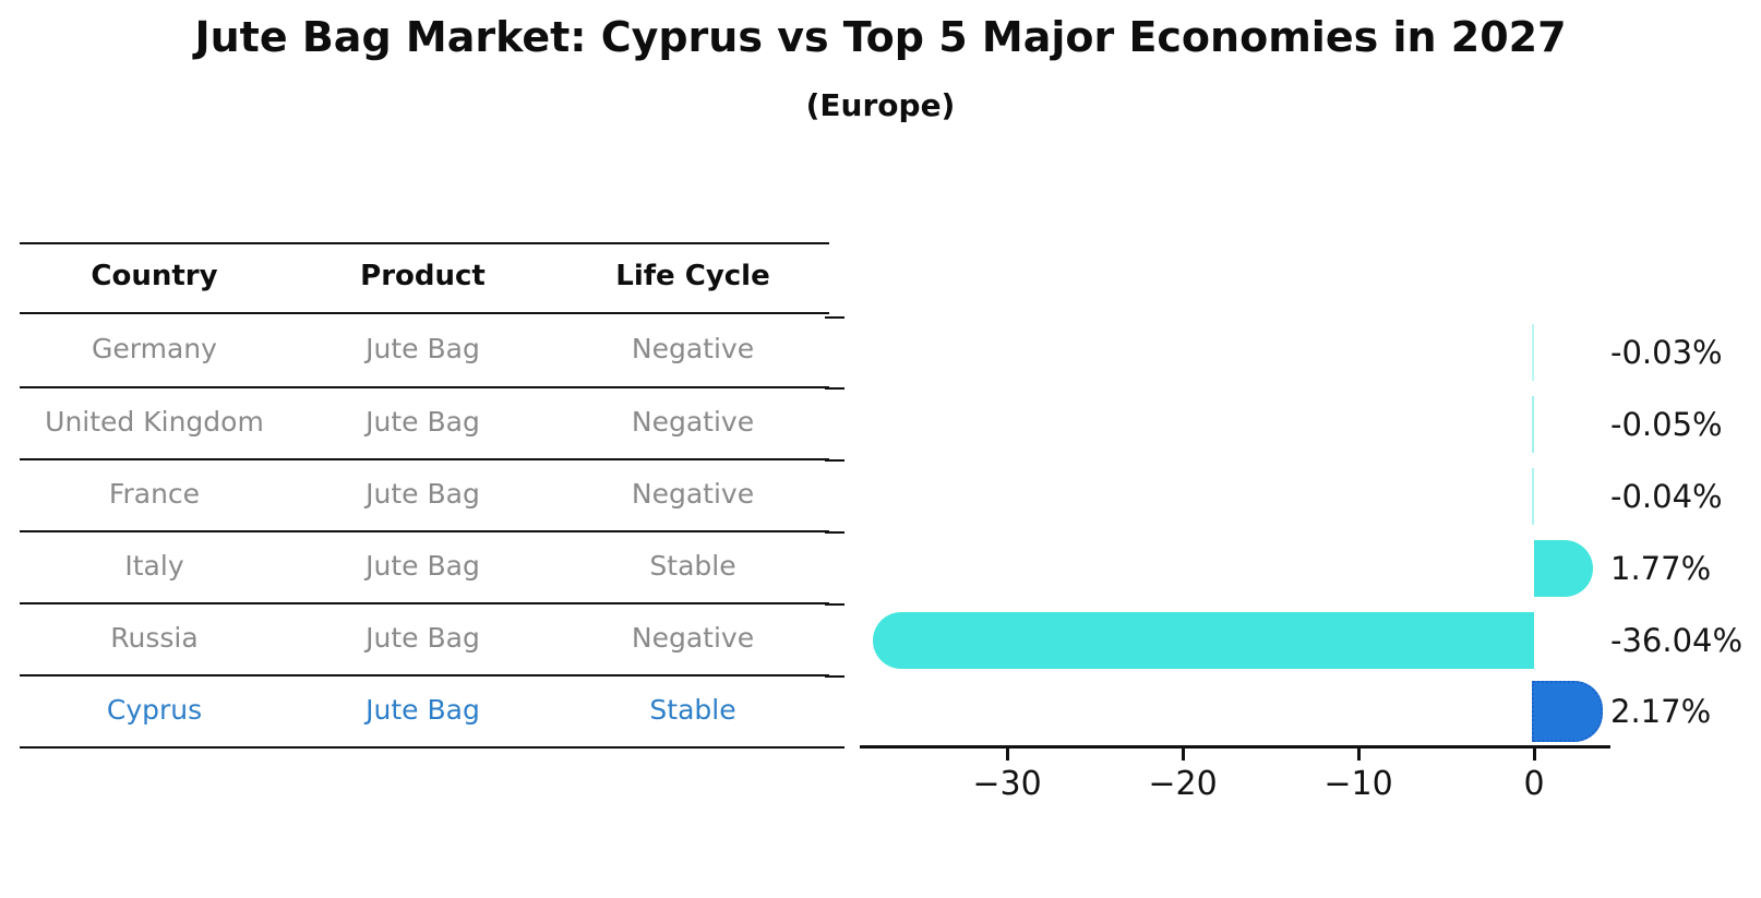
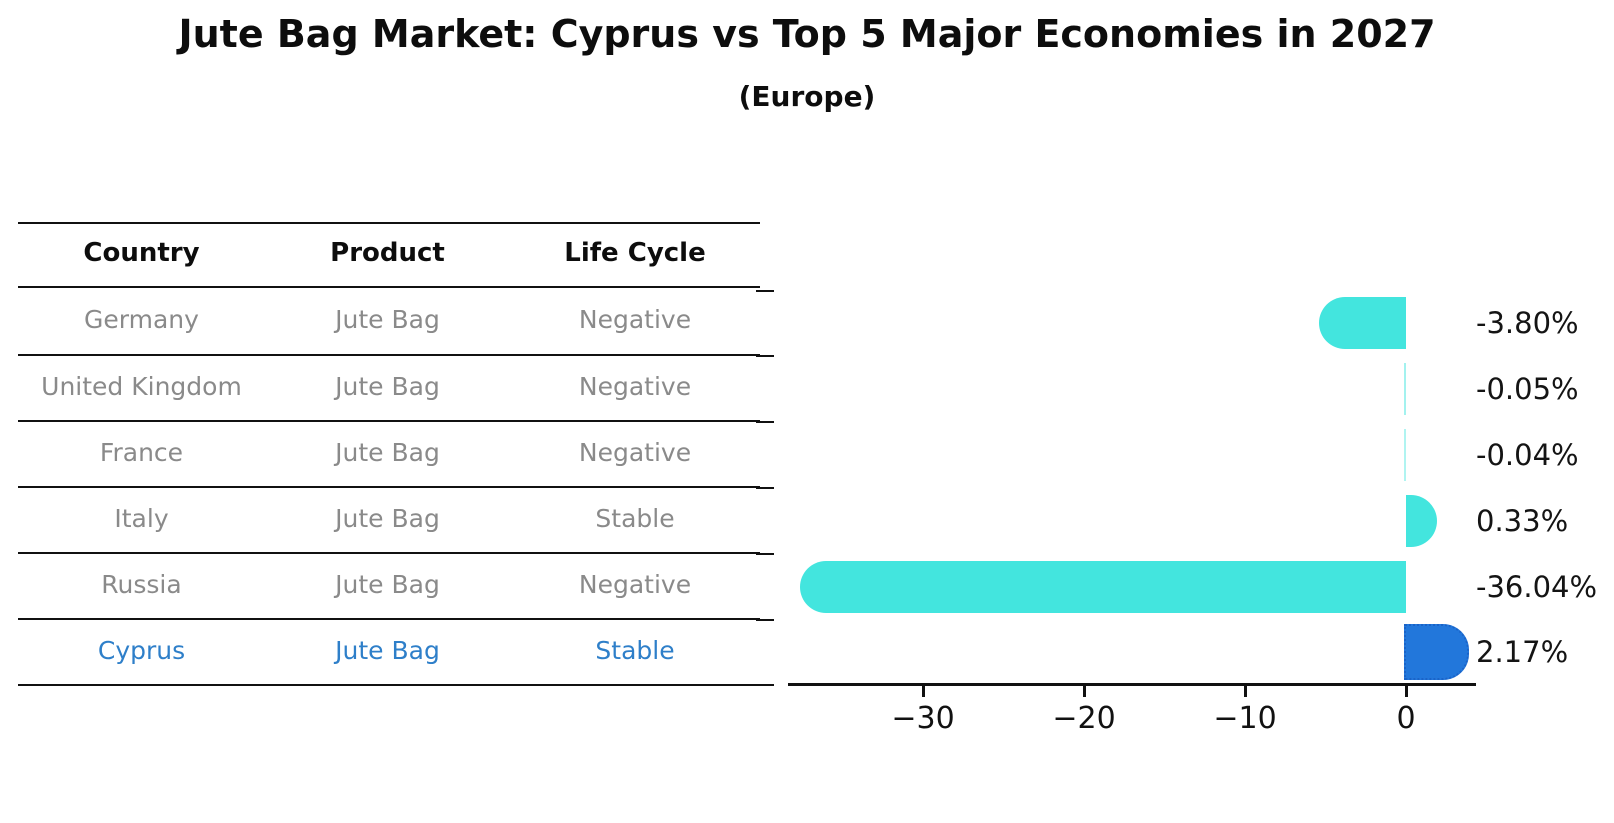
Germany: -0.03% -> -3.80%
Italy: 1.77% -> 0.33%
